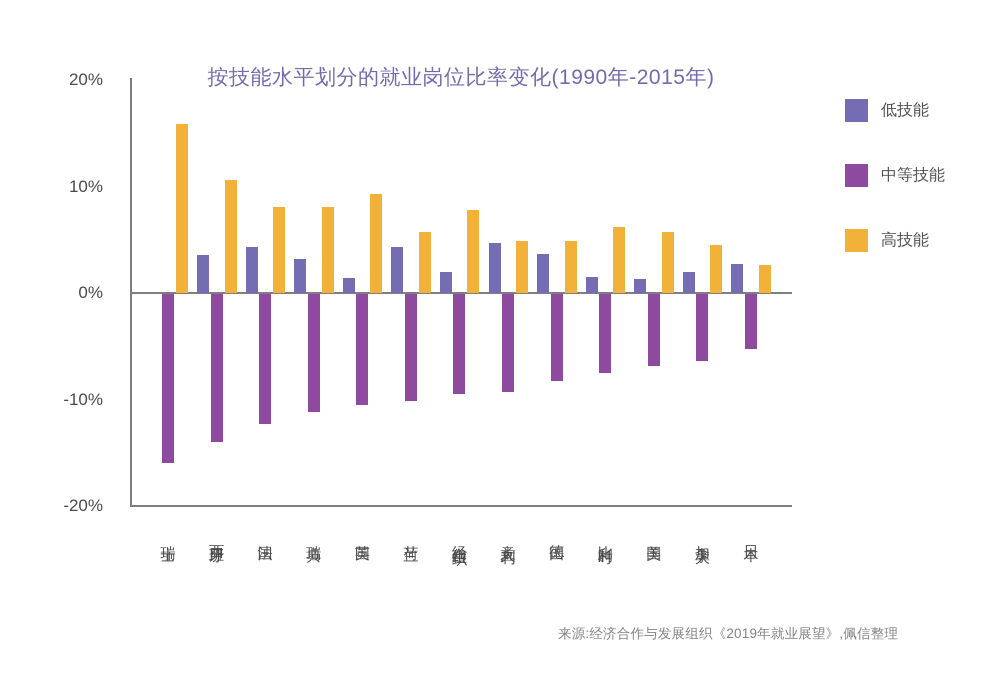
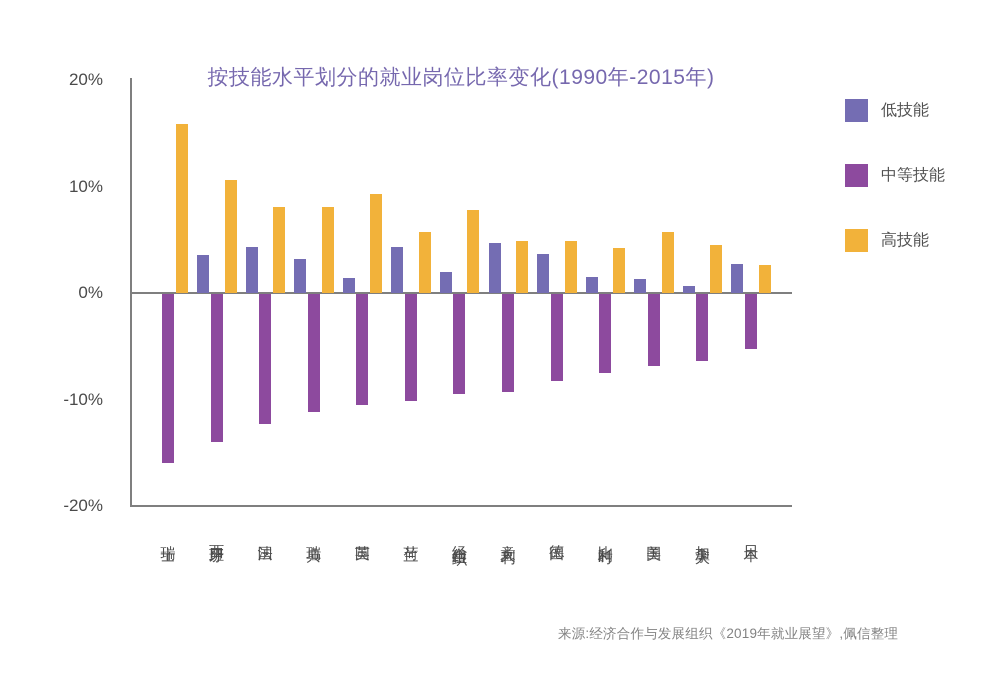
高技能/比利时: 6.2% -> 4.2%
低技能/加拿大: 2.0% -> 0.7%
